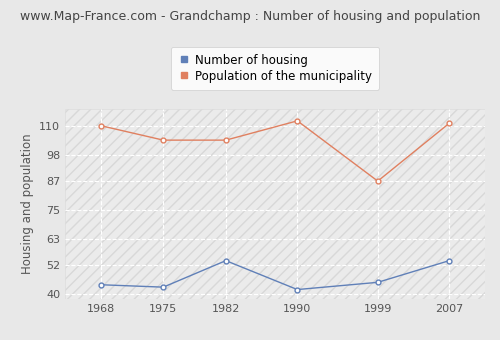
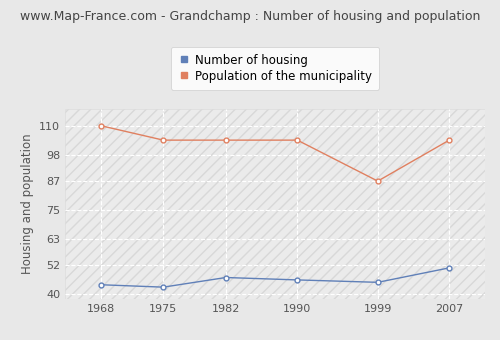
Number of housing/1982: 54 -> 47
Number of housing/1990: 42 -> 46
Population of the municipality/1990: 112 -> 104
Number of housing/2007: 54 -> 51
Population of the municipality/2007: 111 -> 104
